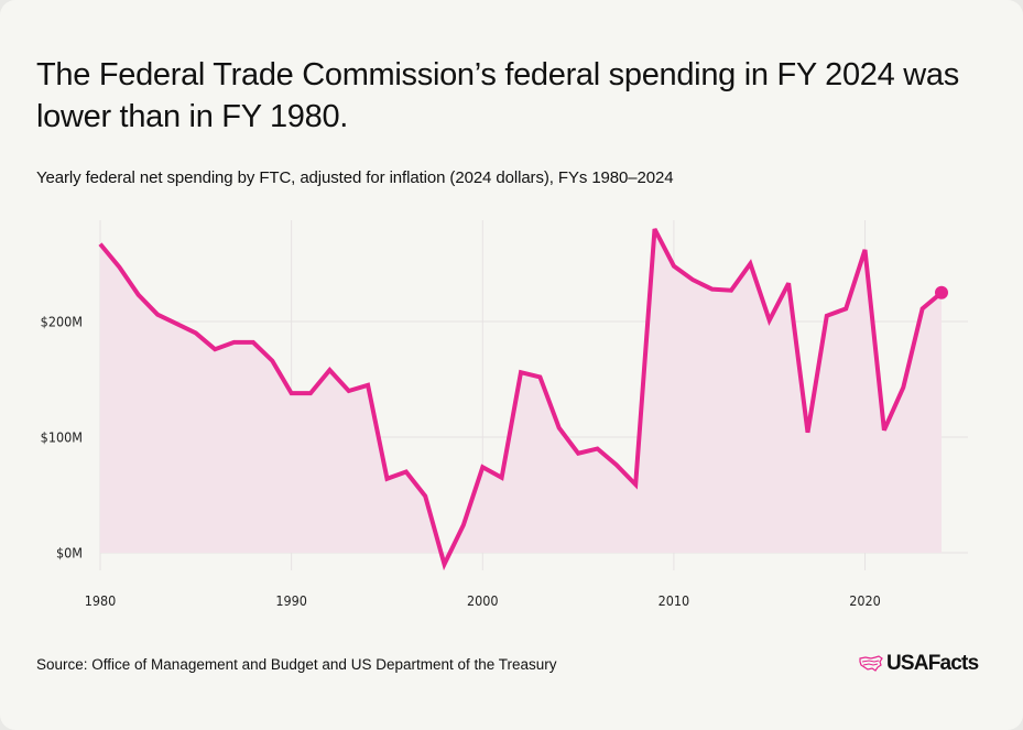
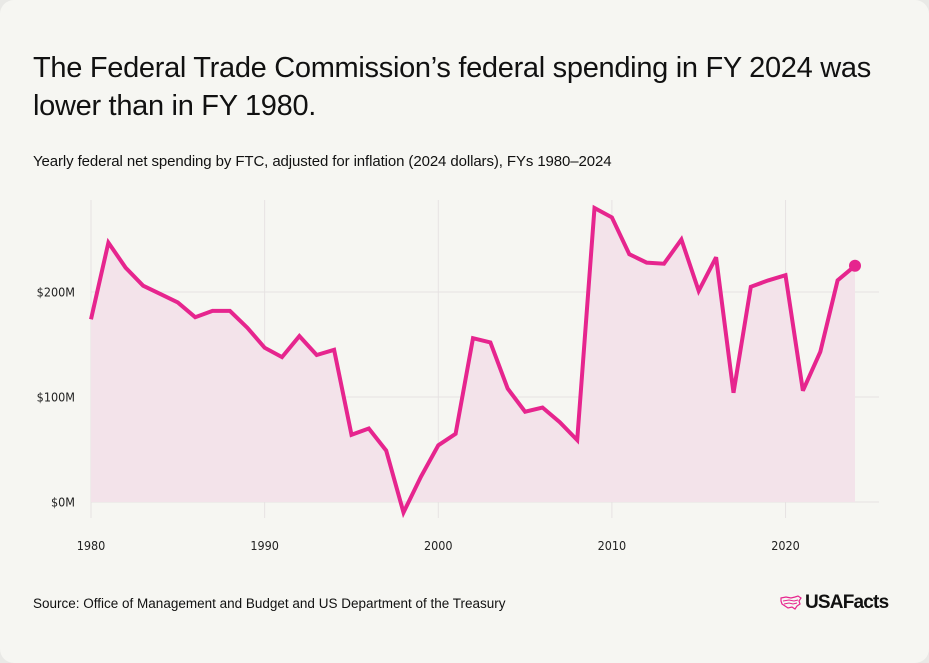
1980: $267M -> $174M
1990: $138M -> $147M
2000: $74M -> $54M
2010: $248M -> $271M
2020: $262M -> $216M
